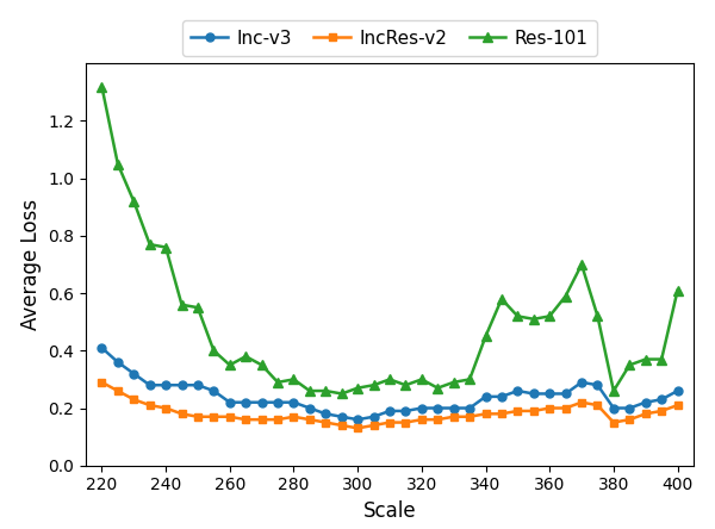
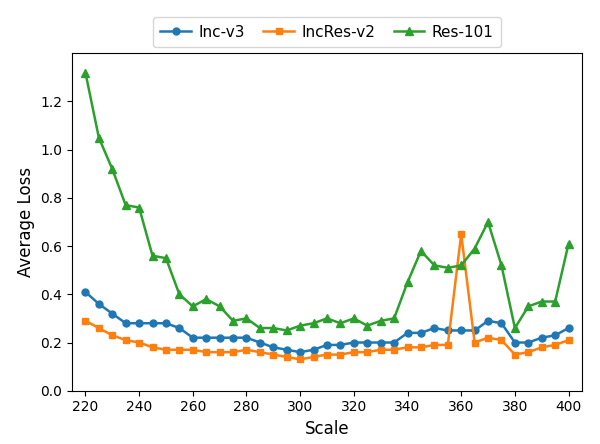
IncRes-v2/360: 0.20 -> 0.65
